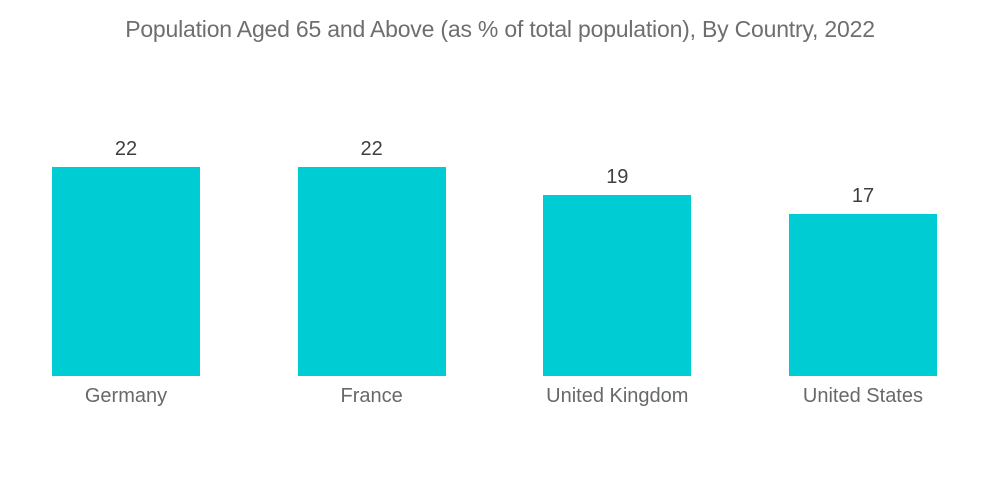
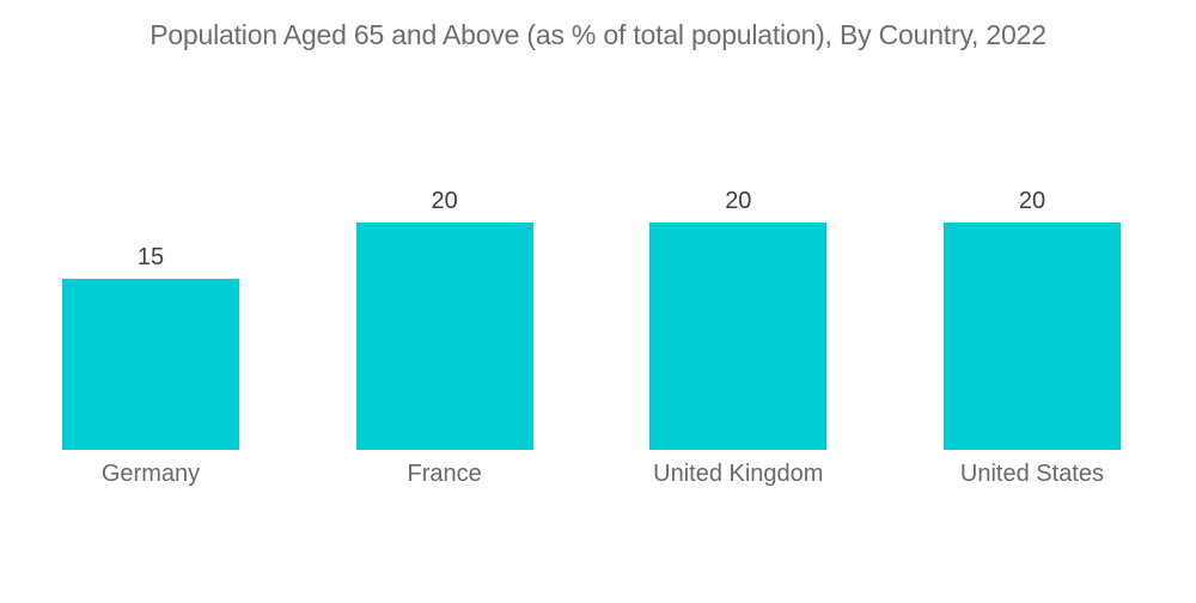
Germany: 22 -> 15
France: 22 -> 20
United Kingdom: 19 -> 20
United States: 17 -> 20
